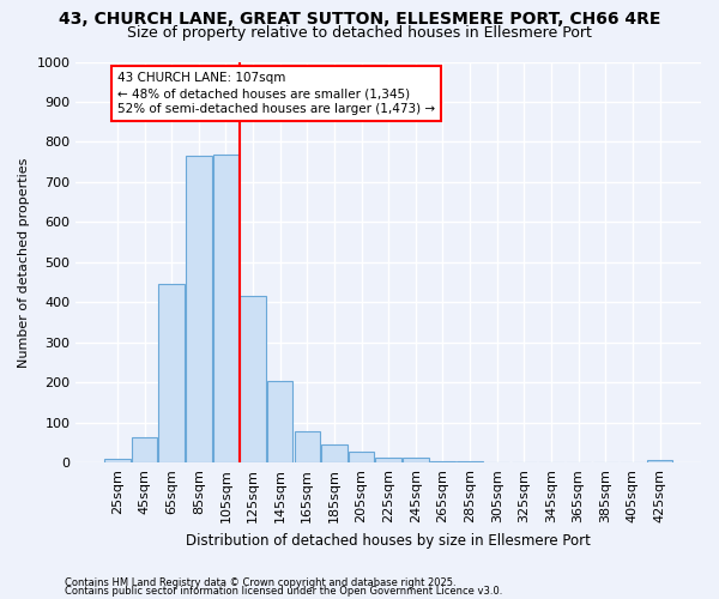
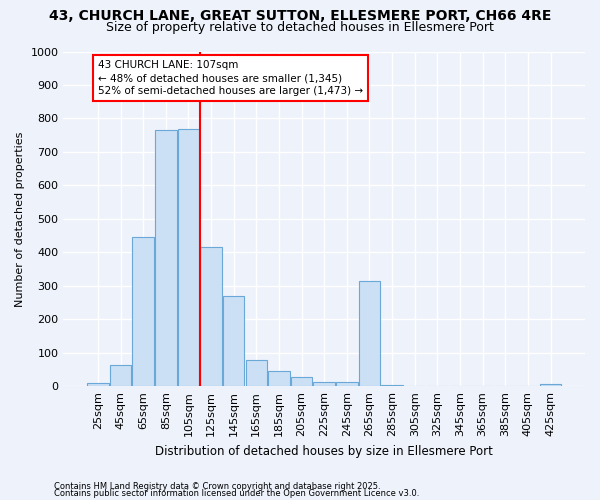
145sqm: 205 -> 270
265sqm: 5 -> 315
